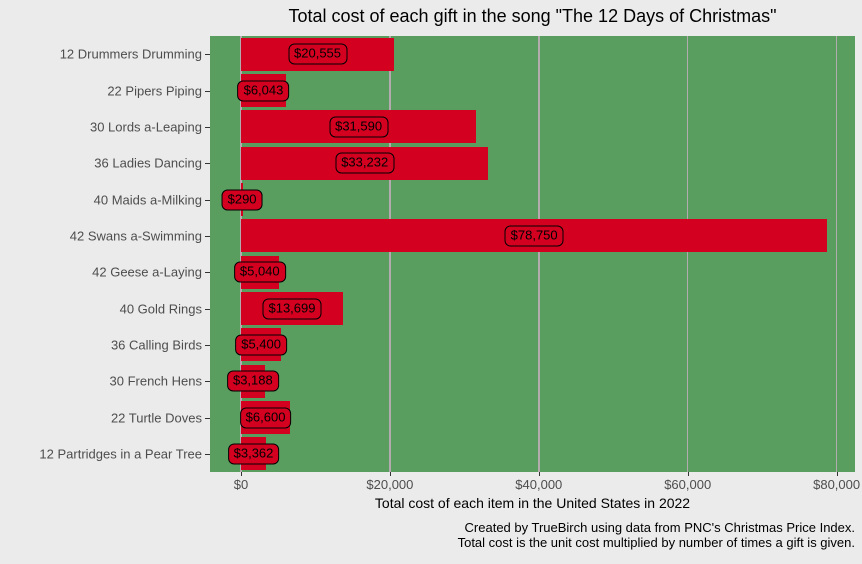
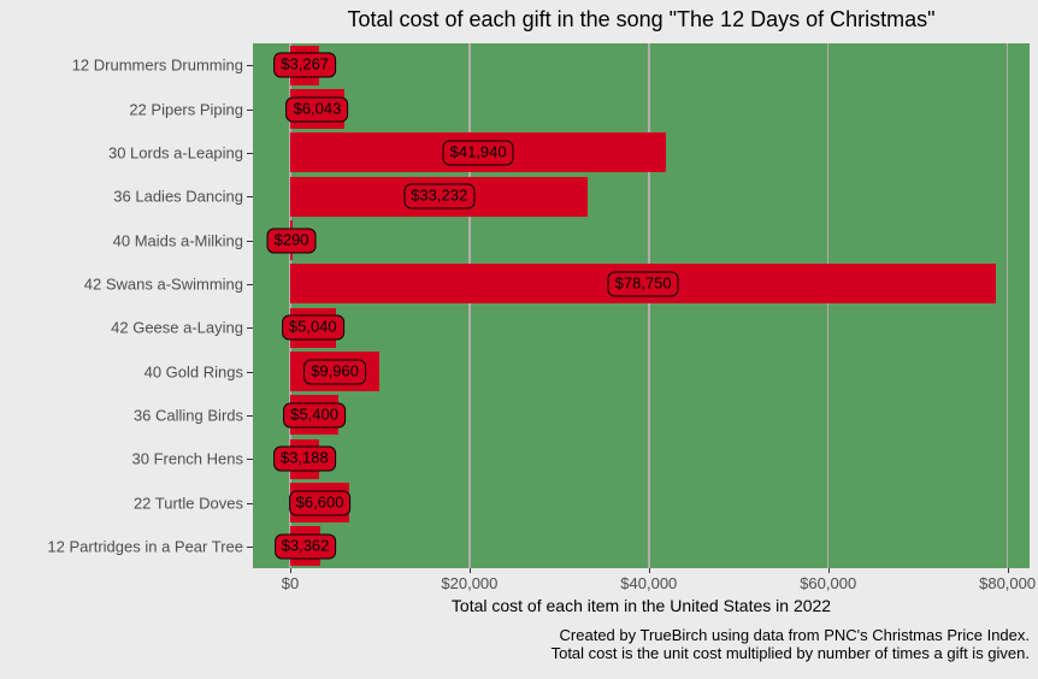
12 Drummers Drumming: $20,555 -> $3,267
30 Lords a-Leaping: $31,590 -> $41,940
40 Gold Rings: $13,699 -> $9,960
